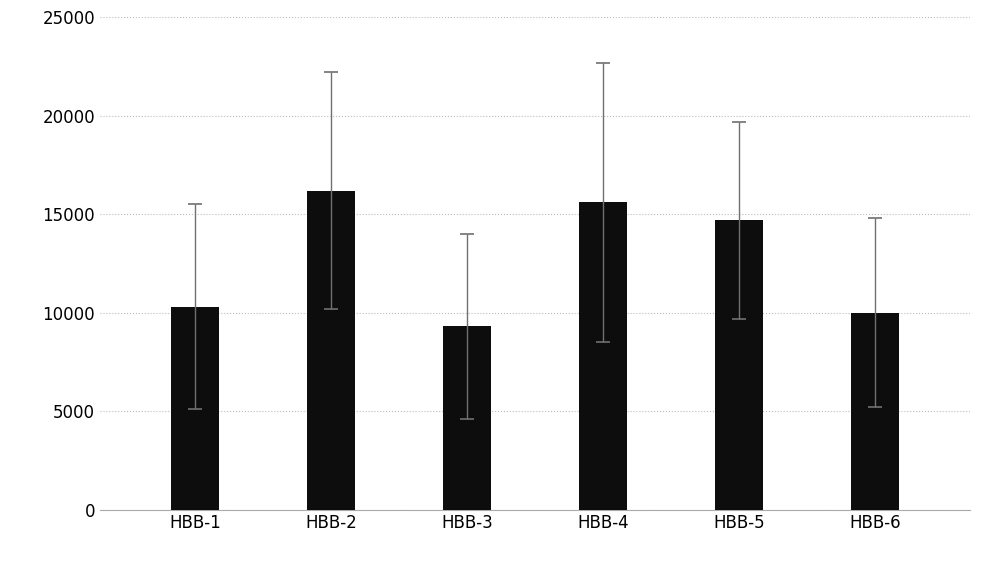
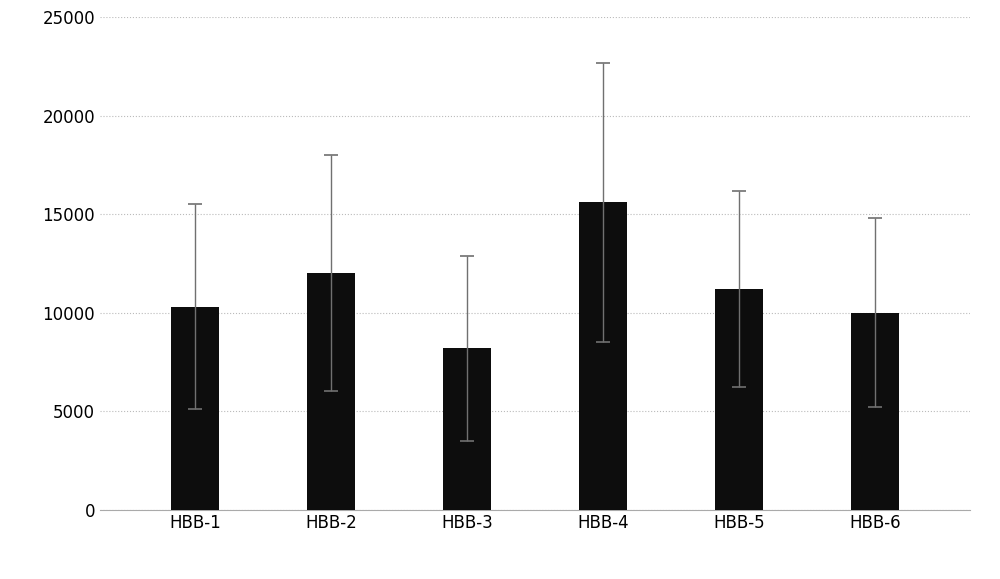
HBB-2: 16200 -> 12000
HBB-3: 9300 -> 8200
HBB-5: 14700 -> 11200
